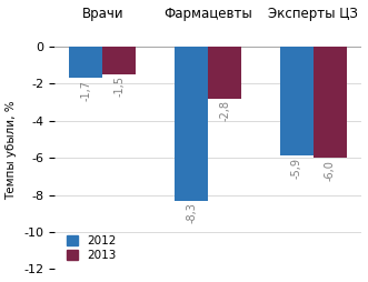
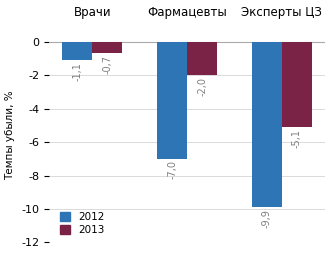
2012/Врачи: -1,7 -> -1,1
2013/Врачи: -1,5 -> -0,7
2012/Фармацевты: -8,3 -> -7,0
2013/Фармацевты: -2,8 -> -2,0
2012/Эксперты ЦЗ: -5,9 -> -9,9
2013/Эксперты ЦЗ: -6,0 -> -5,1
